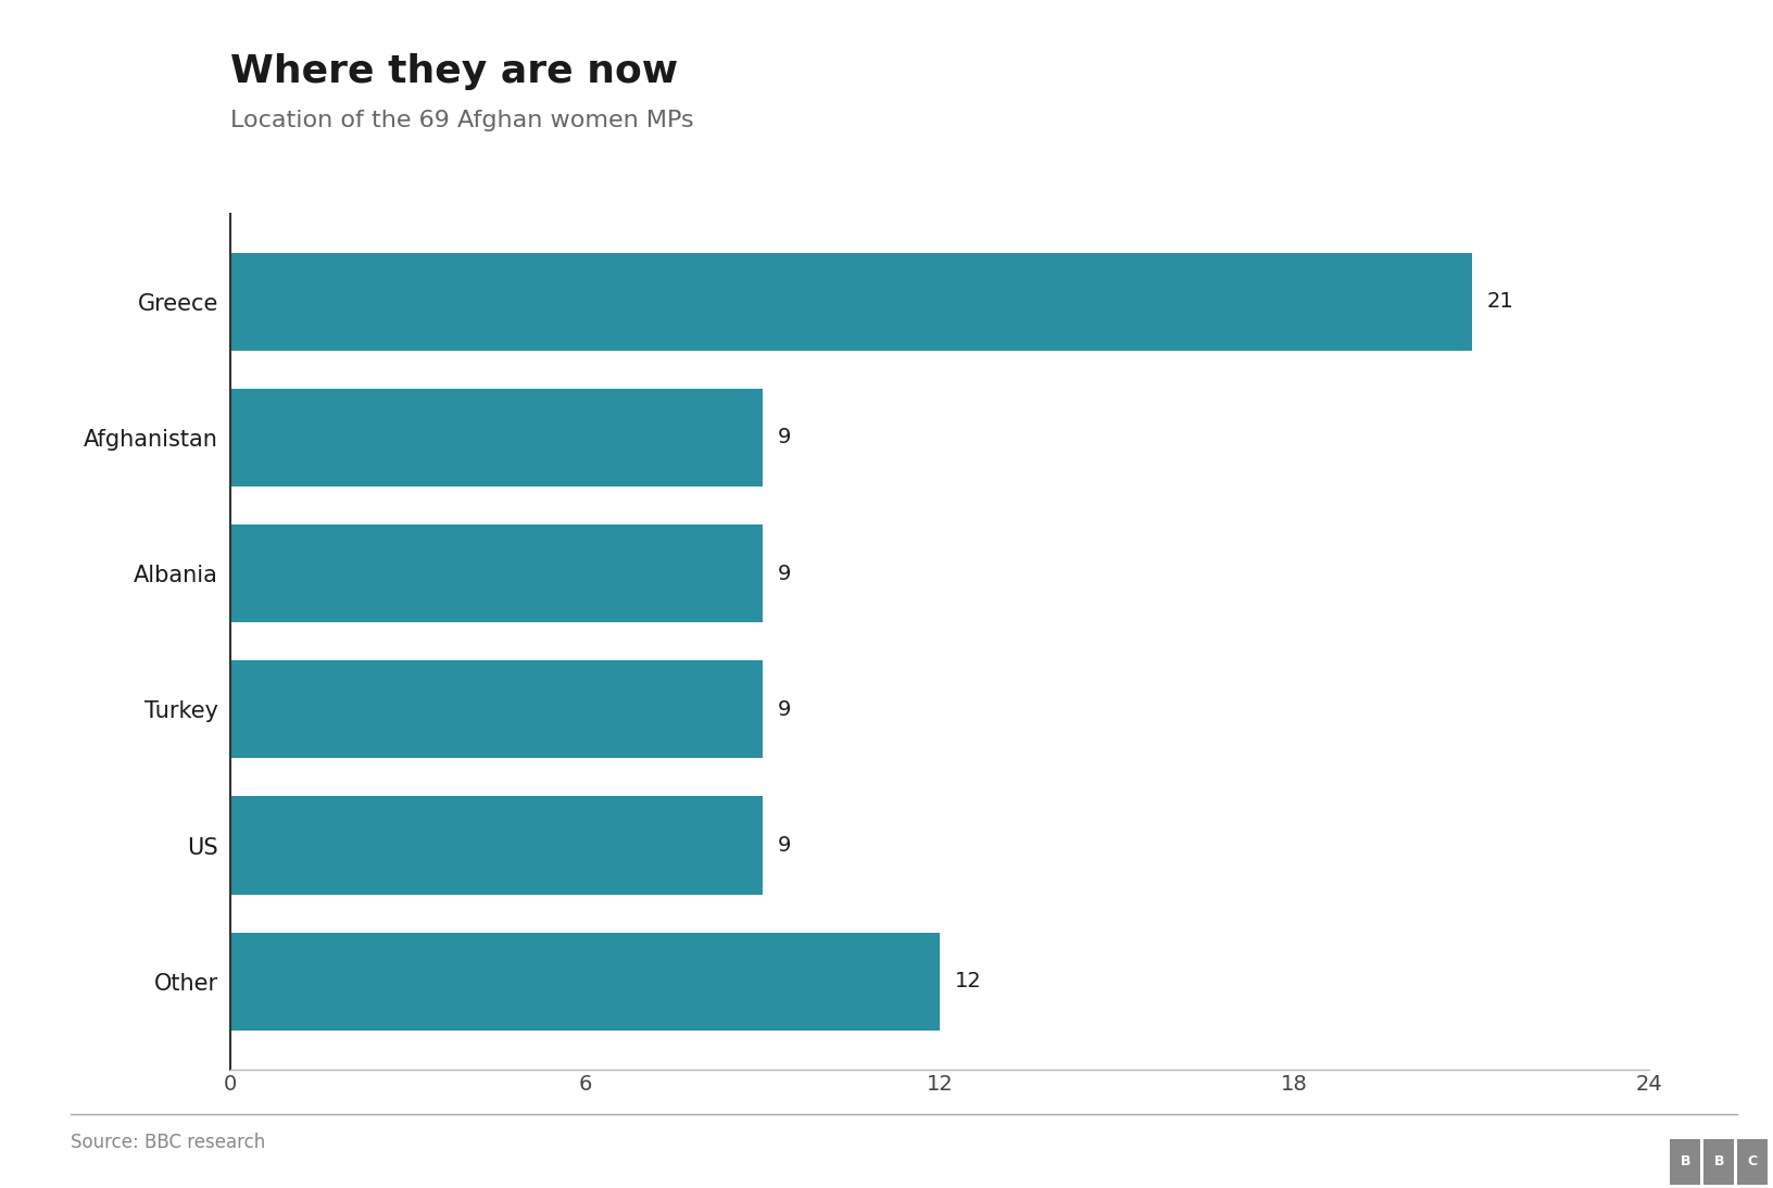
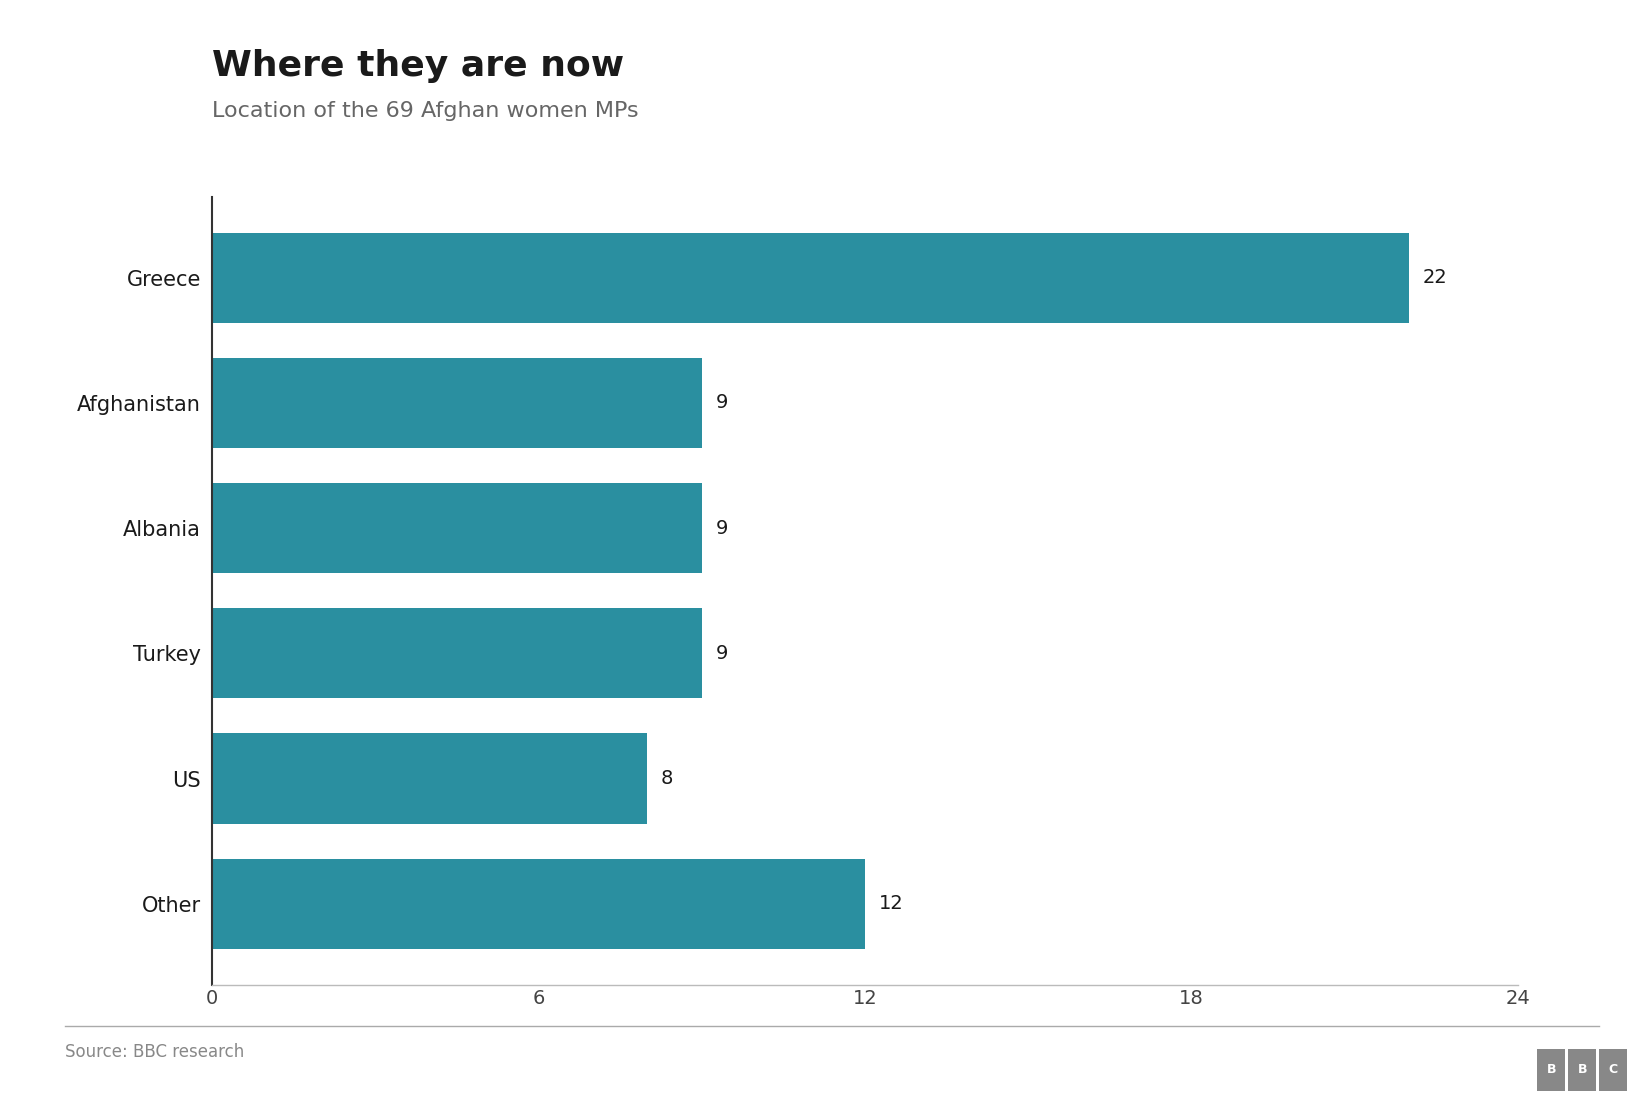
Greece: 21 -> 22
US: 9 -> 8
